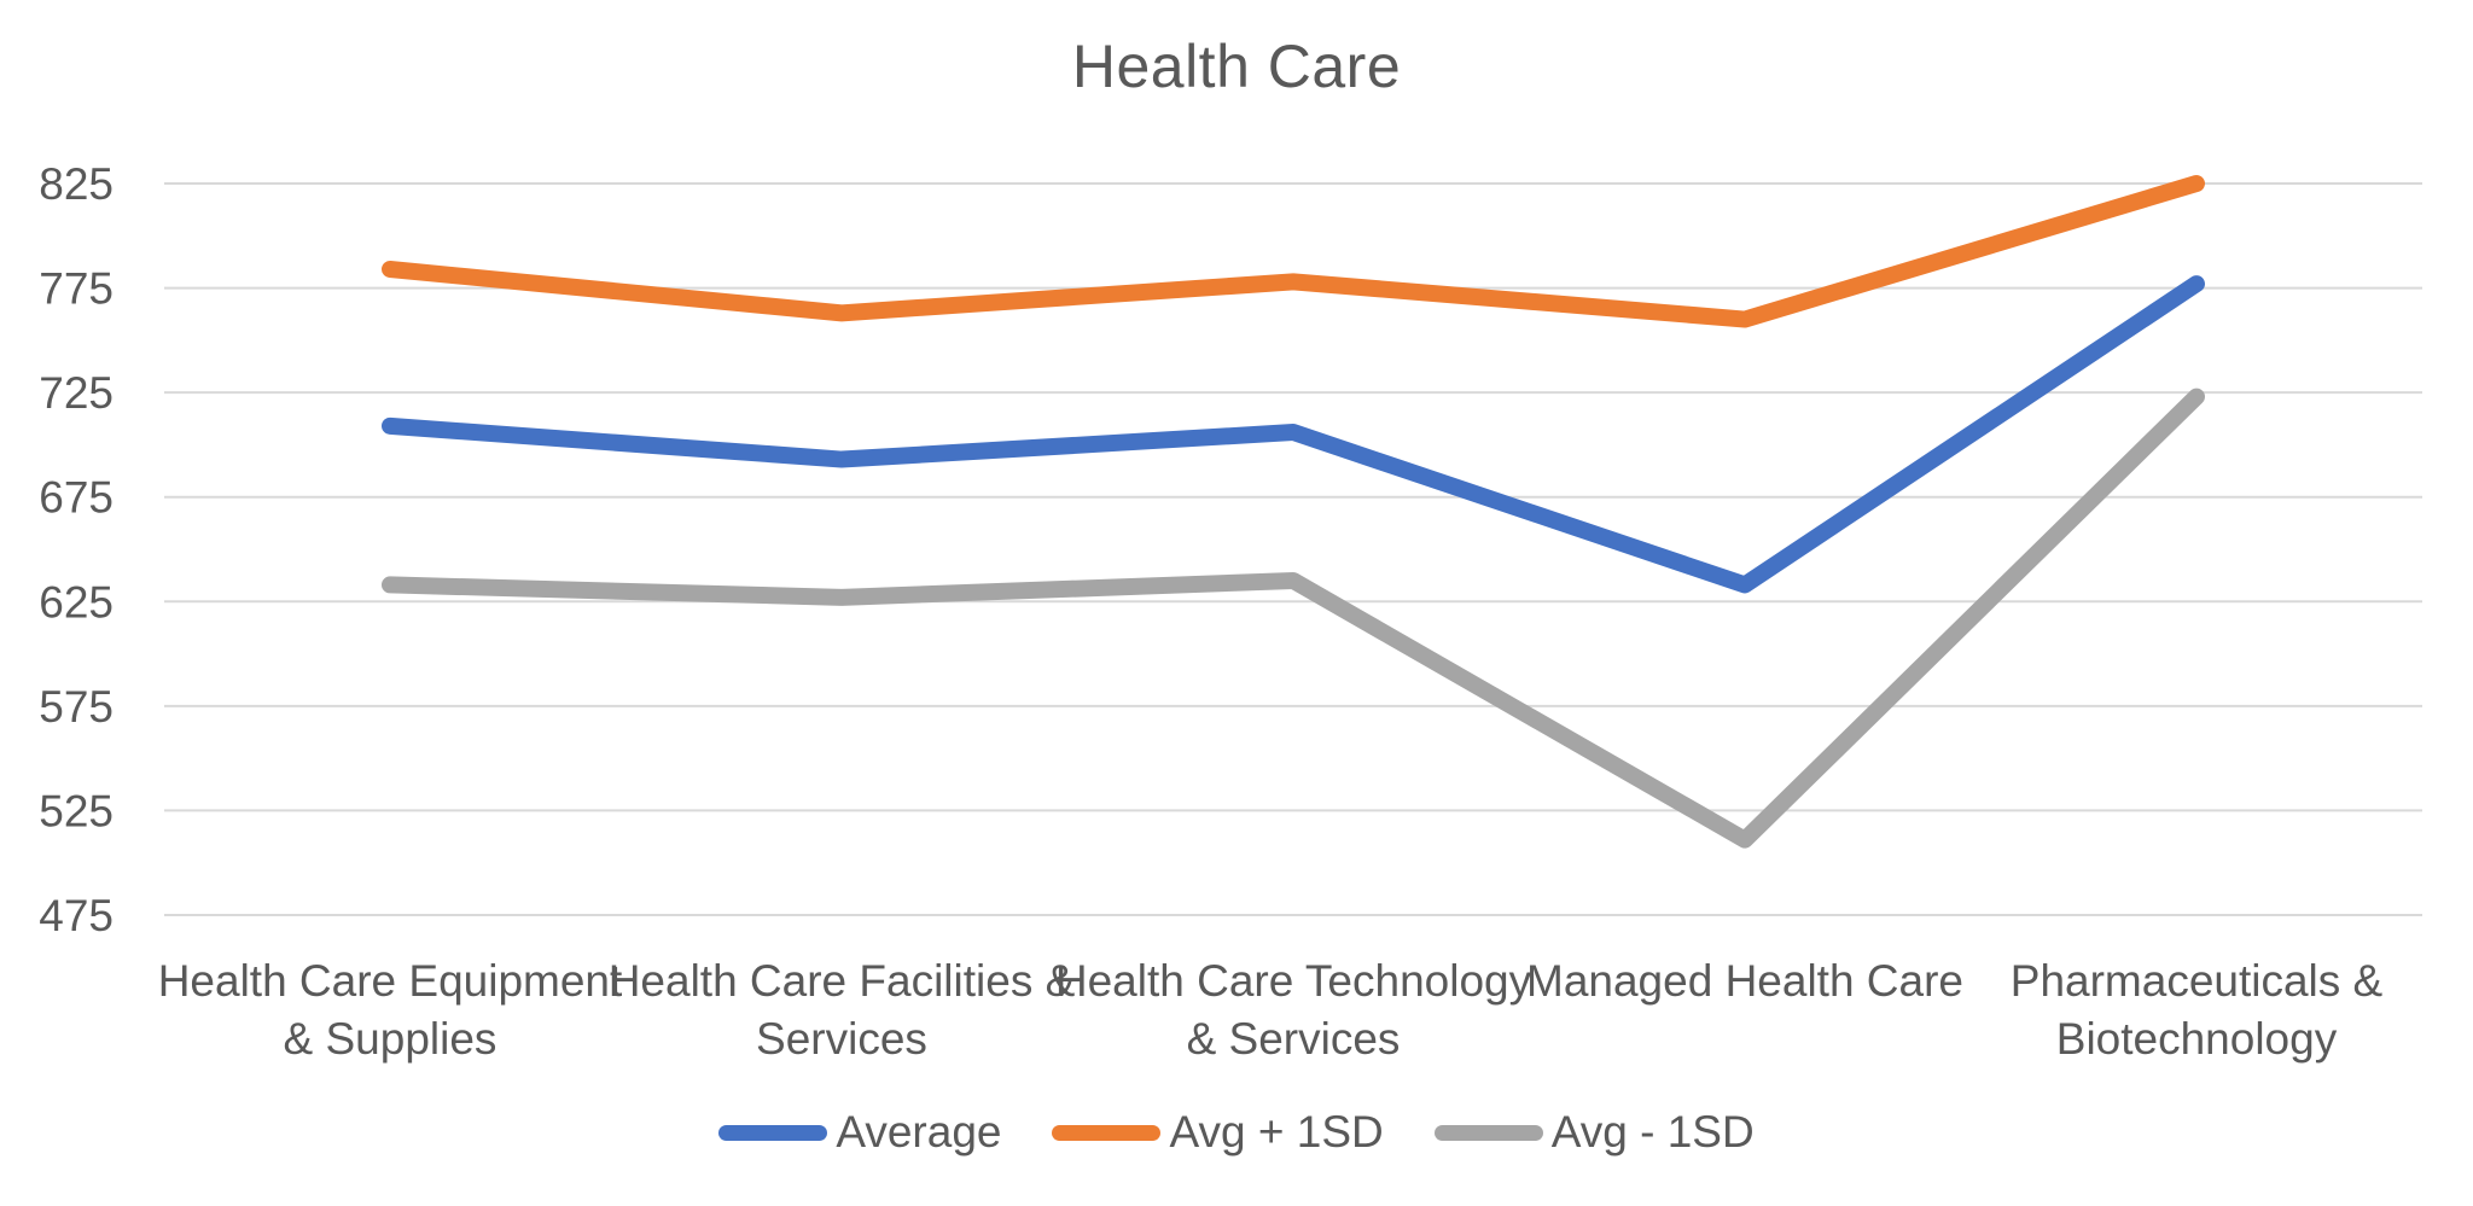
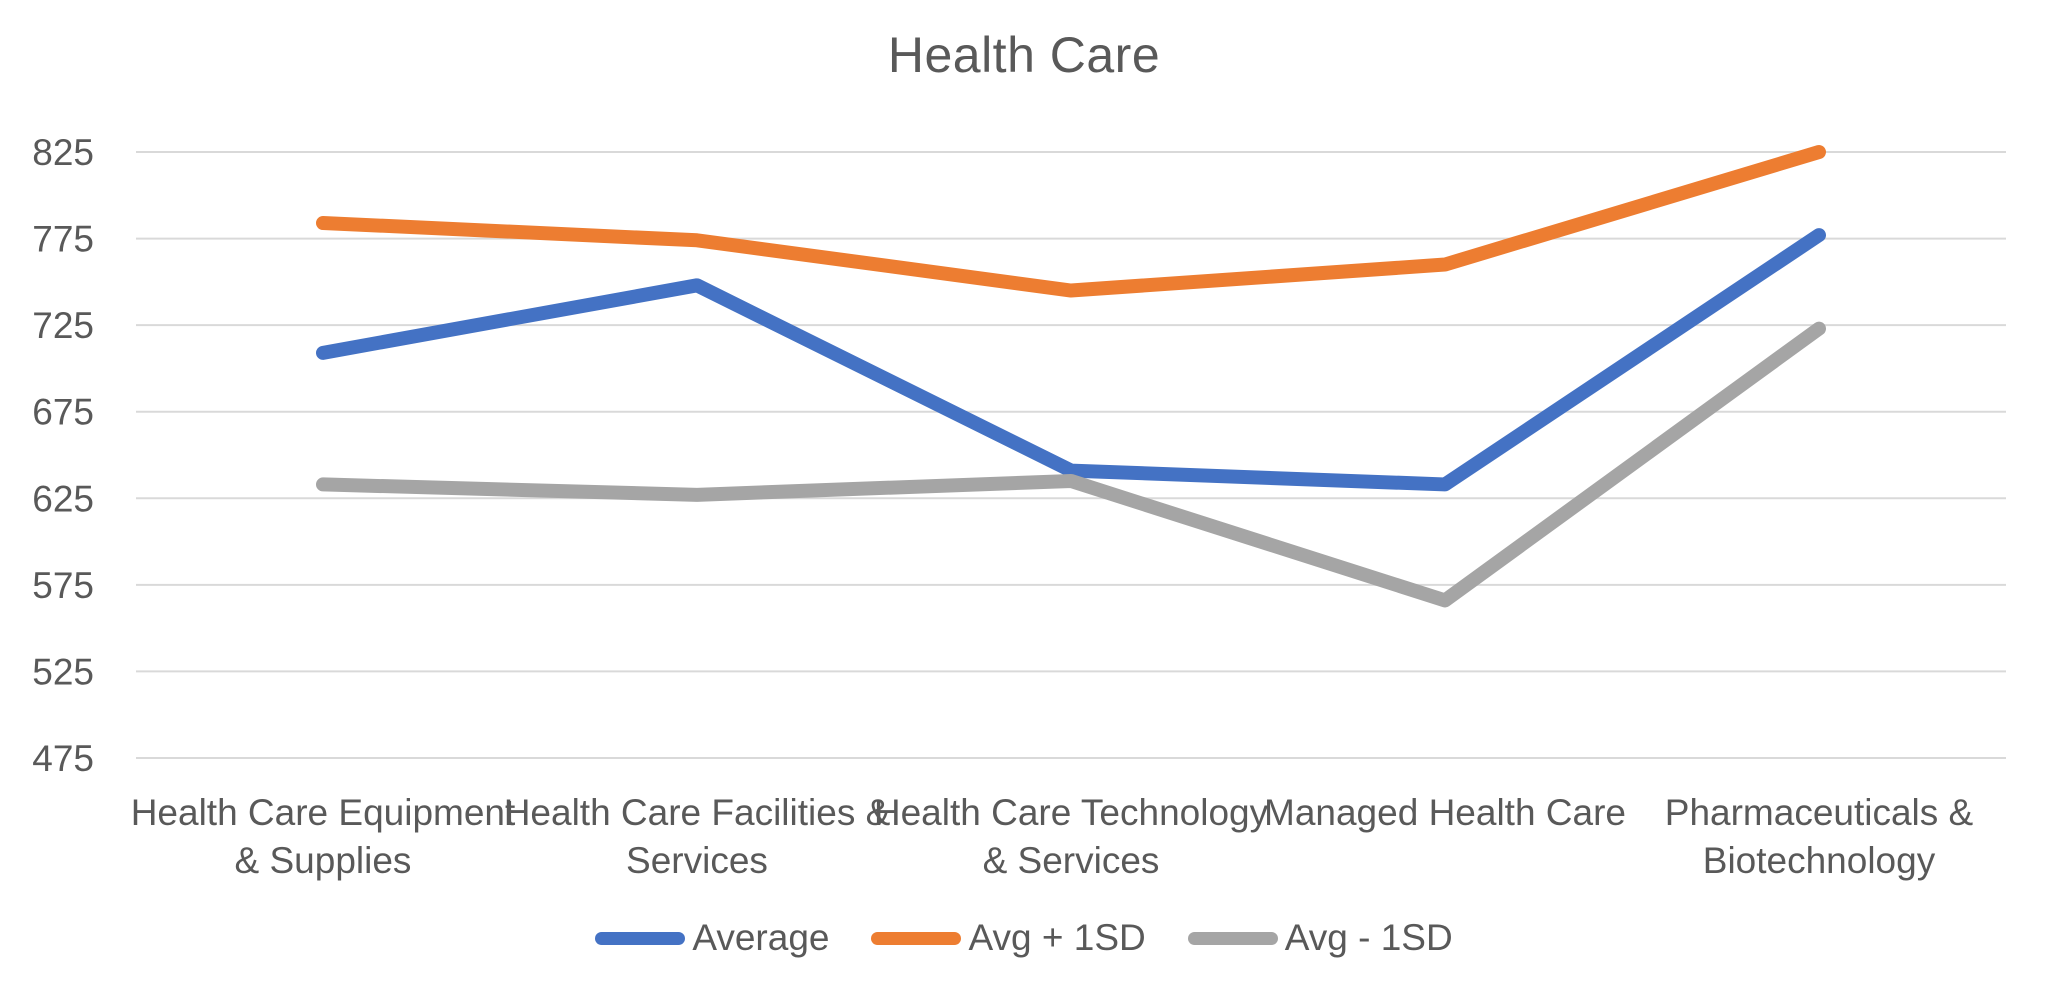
Average/Health Care Facilities & Services: 693 -> 748
Avg + 1SD/Health Care Facilities & Services: 763 -> 774
Average/Health Care Technology & Services: 706 -> 641
Avg + 1SD/Health Care Technology & Services: 778 -> 745
Avg - 1SD/Managed Health Care: 511 -> 566
